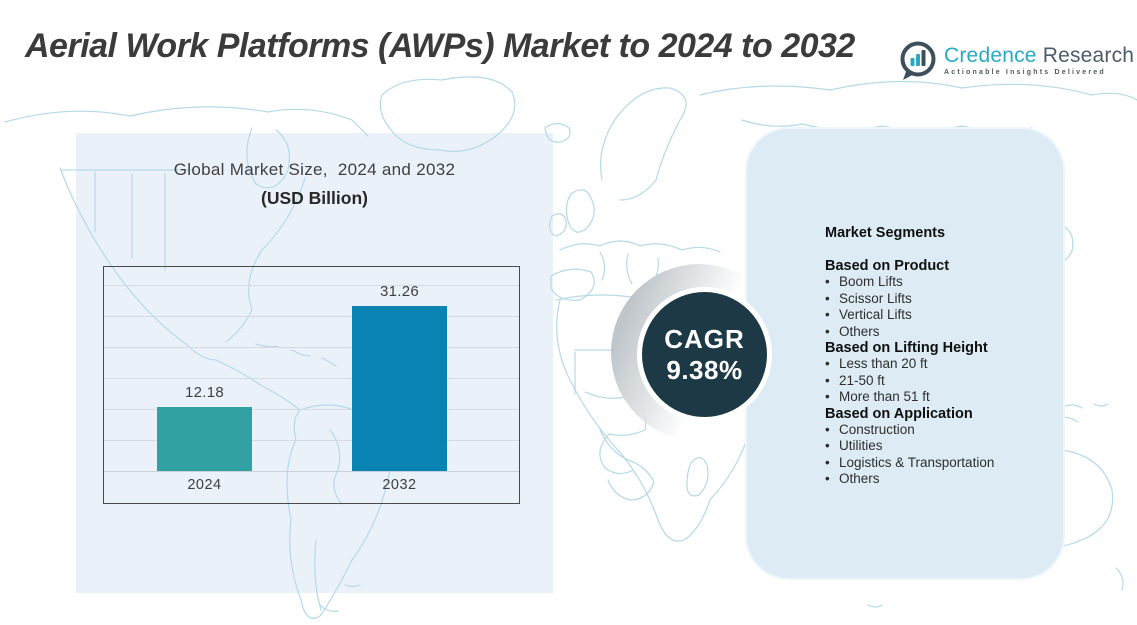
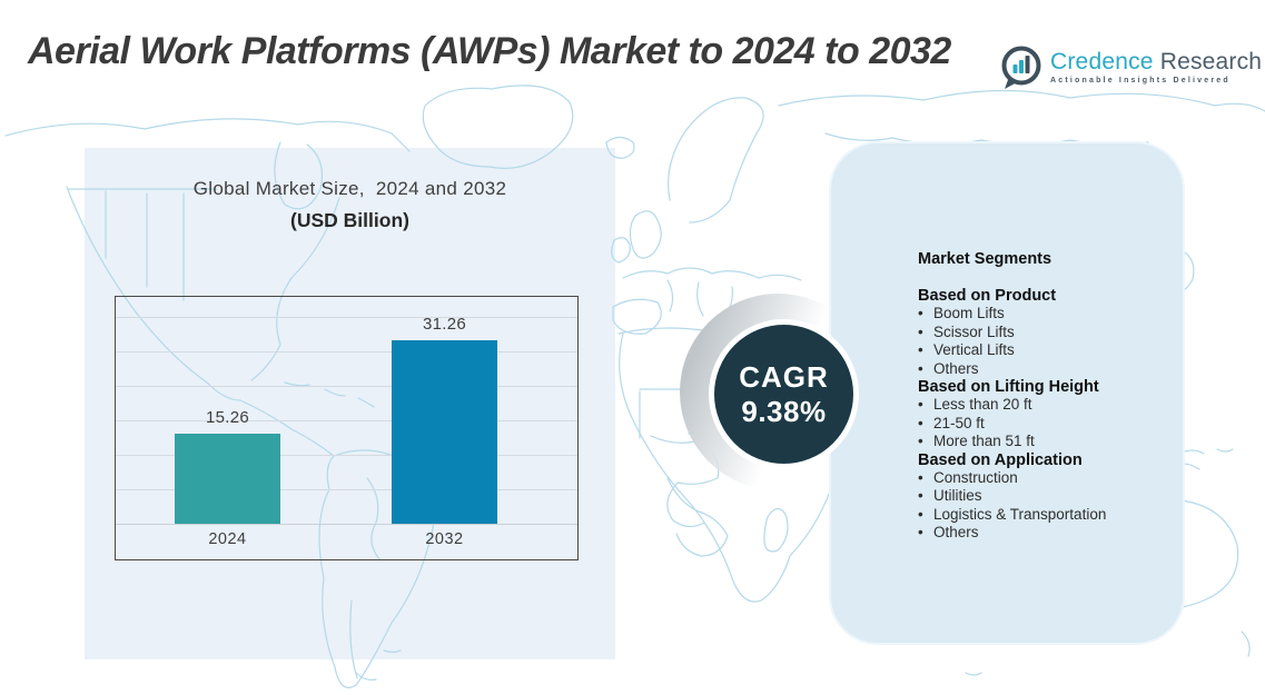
2024: 12.18 -> 15.26
